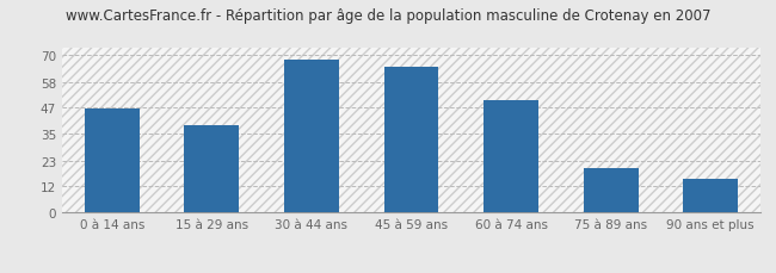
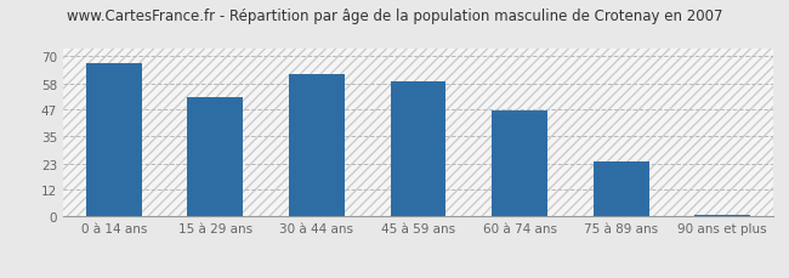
0 à 14 ans: 46 -> 67
15 à 29 ans: 39 -> 52
30 à 44 ans: 68 -> 62
45 à 59 ans: 65 -> 59
60 à 74 ans: 50 -> 46
75 à 89 ans: 20 -> 24
90 ans et plus: 15 -> 1
